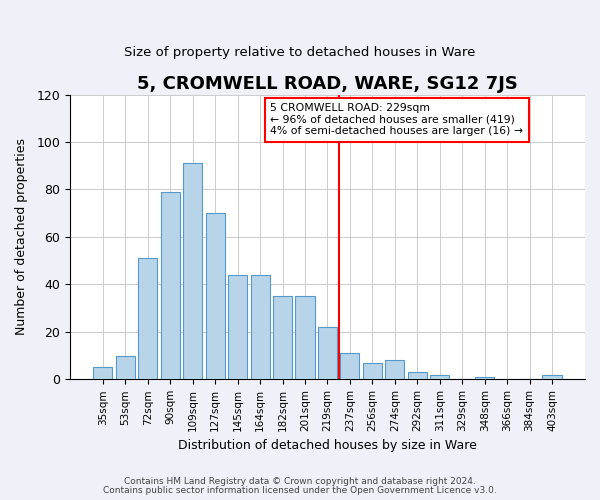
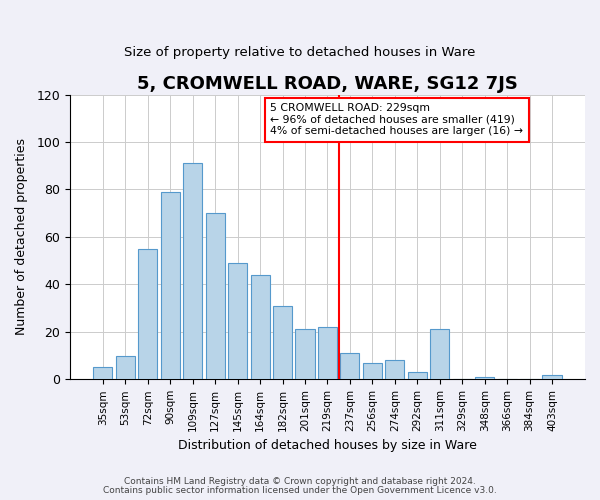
72sqm: 51 -> 55
145sqm: 44 -> 49
182sqm: 35 -> 31
201sqm: 35 -> 21
311sqm: 2 -> 21
